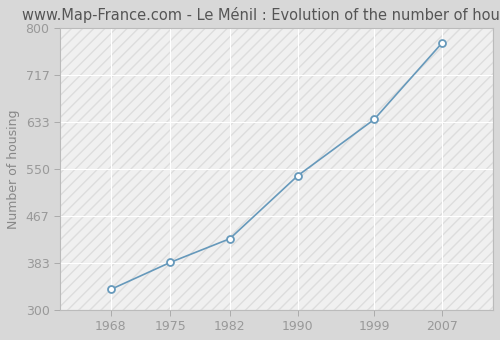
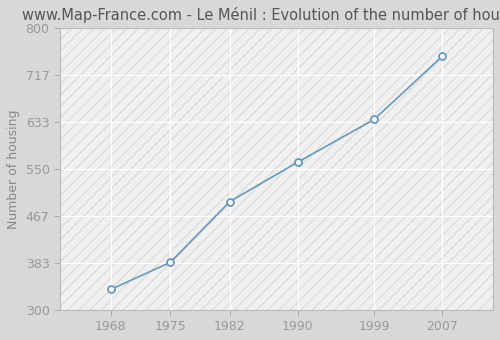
1982: 426 -> 492
1990: 538 -> 562
2007: 774 -> 750
